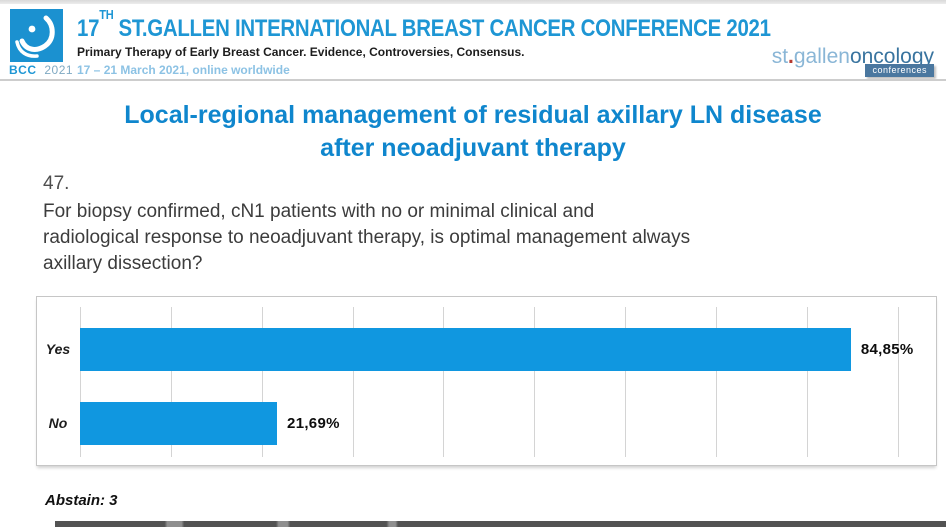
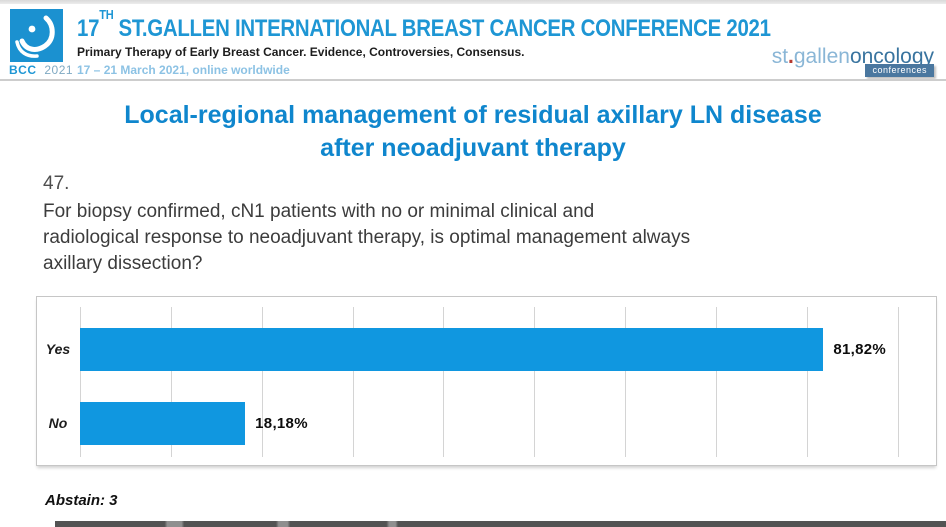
Yes: 84,85% -> 81,82%
No: 21,69% -> 18,18%
